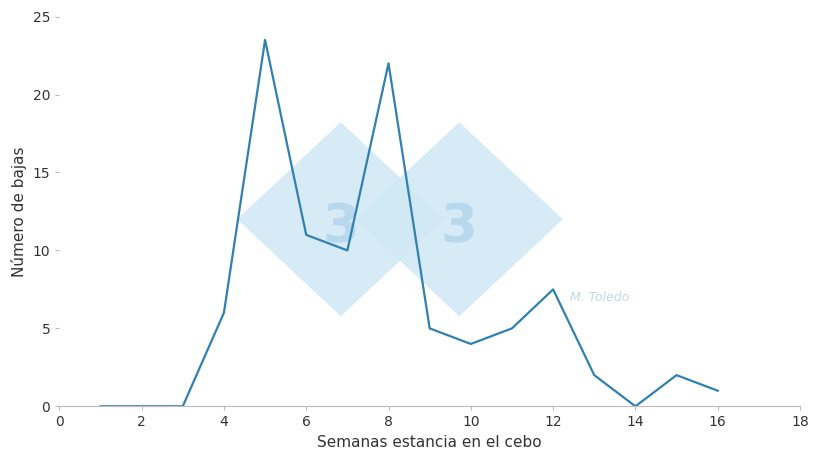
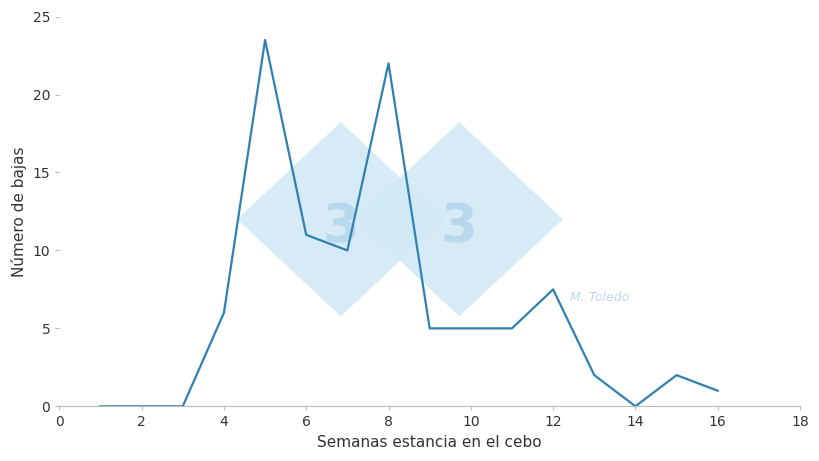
10: 4.0 -> 5.0
